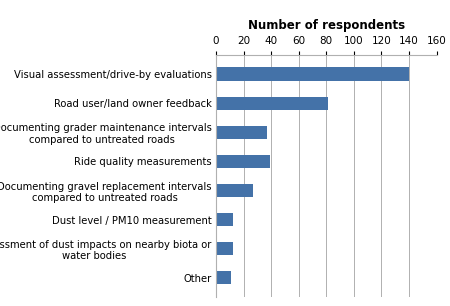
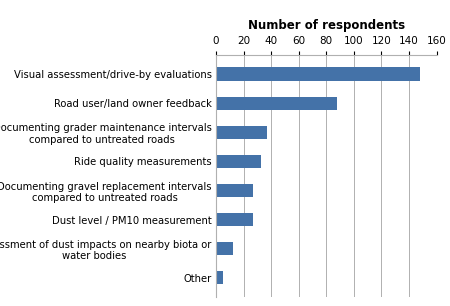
Visual assessment/drive-by evaluations: 140 -> 148
Road user/land owner feedback: 81 -> 88
Ride quality measurements: 39 -> 33
Dust level / PM10 measurement: 12 -> 27
Other: 11 -> 5
